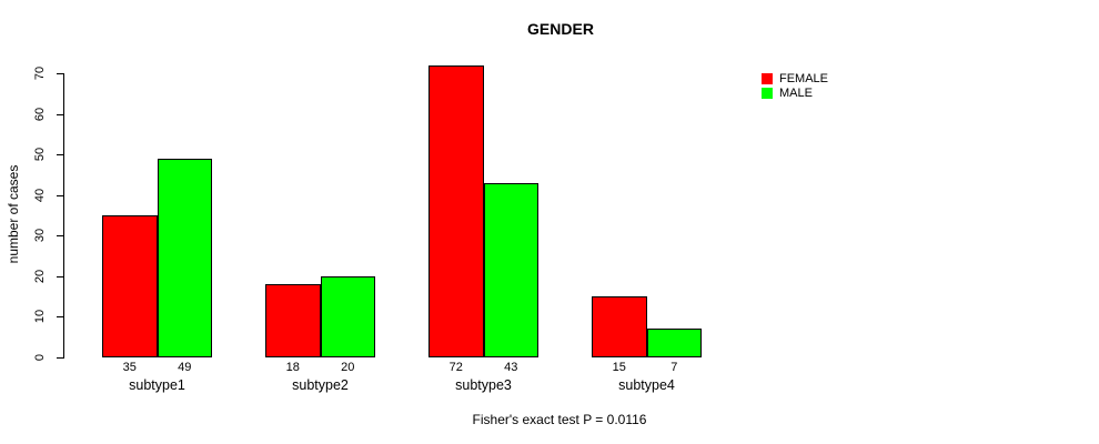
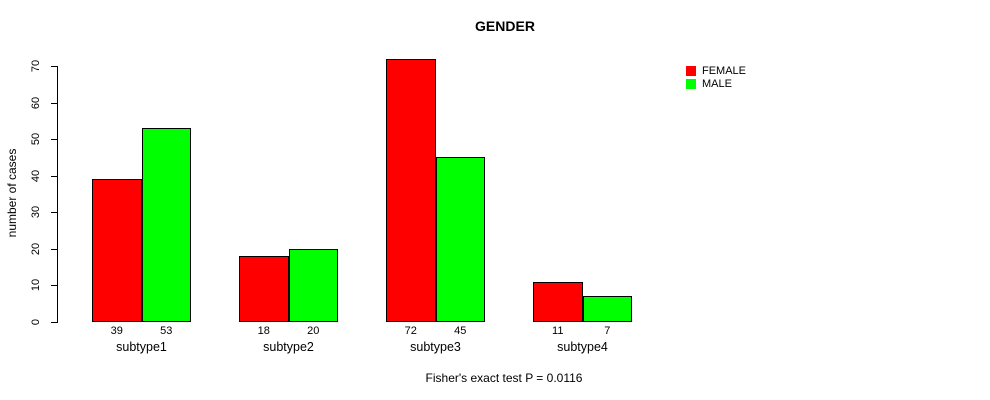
FEMALE/subtype1: 35 -> 39
MALE/subtype1: 49 -> 53
MALE/subtype3: 43 -> 45
FEMALE/subtype4: 15 -> 11
